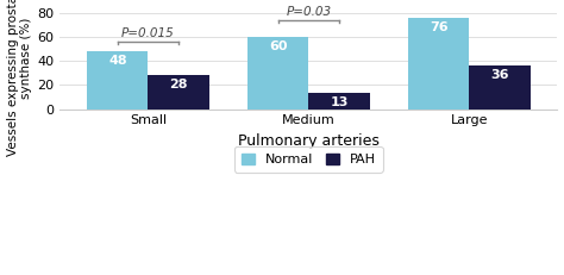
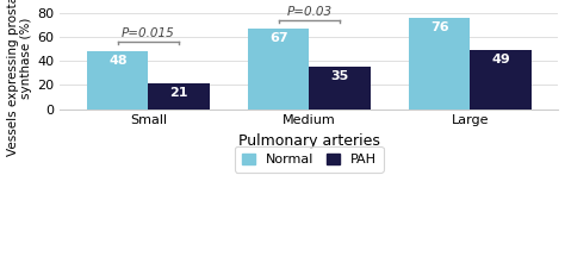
PAH/Small: 28 -> 21
Normal/Medium: 60 -> 67
PAH/Medium: 13 -> 35
PAH/Large: 36 -> 49
